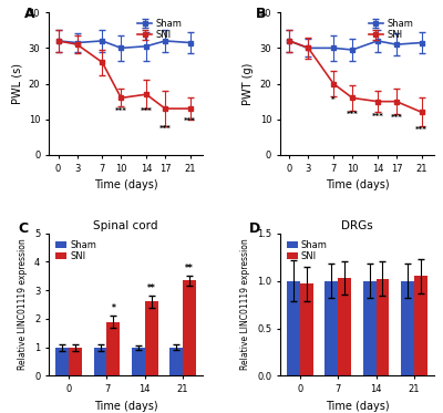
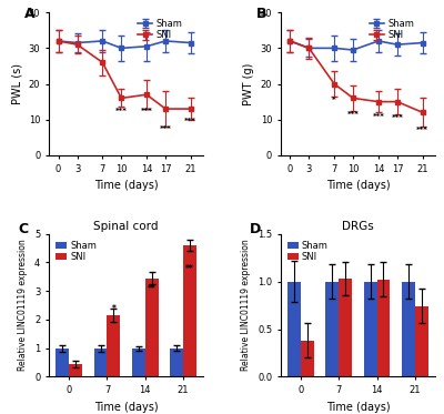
Spinal cord/SNI/0: 1.00 -> 0.45
Spinal cord/SNI/7: 1.90 -> 2.15
Spinal cord/SNI/14: 2.60 -> 3.45
Spinal cord/SNI/21: 3.35 -> 4.60
DRGs/SNI/0: 0.97 -> 0.38
DRGs/SNI/21: 1.05 -> 0.74
